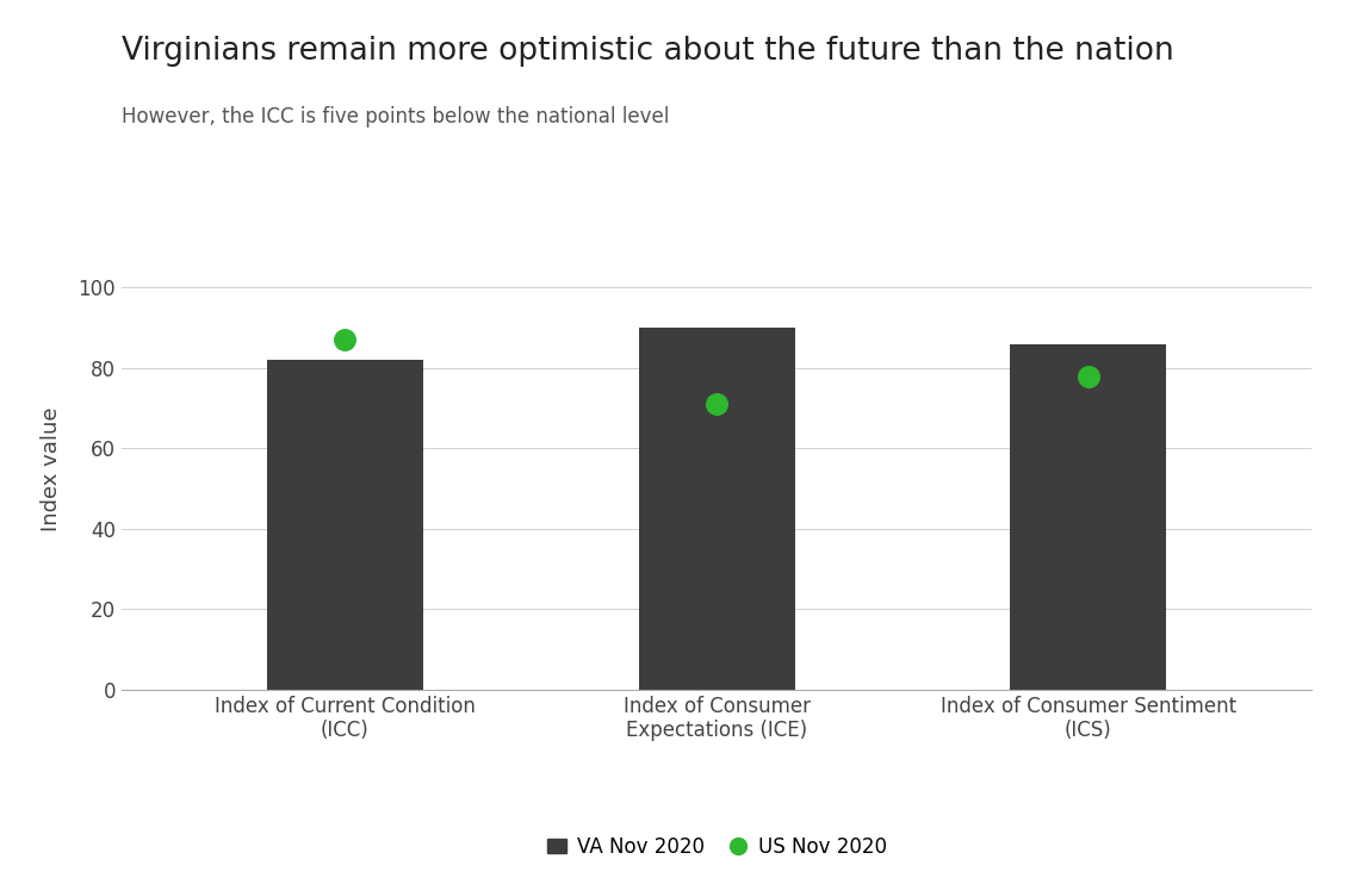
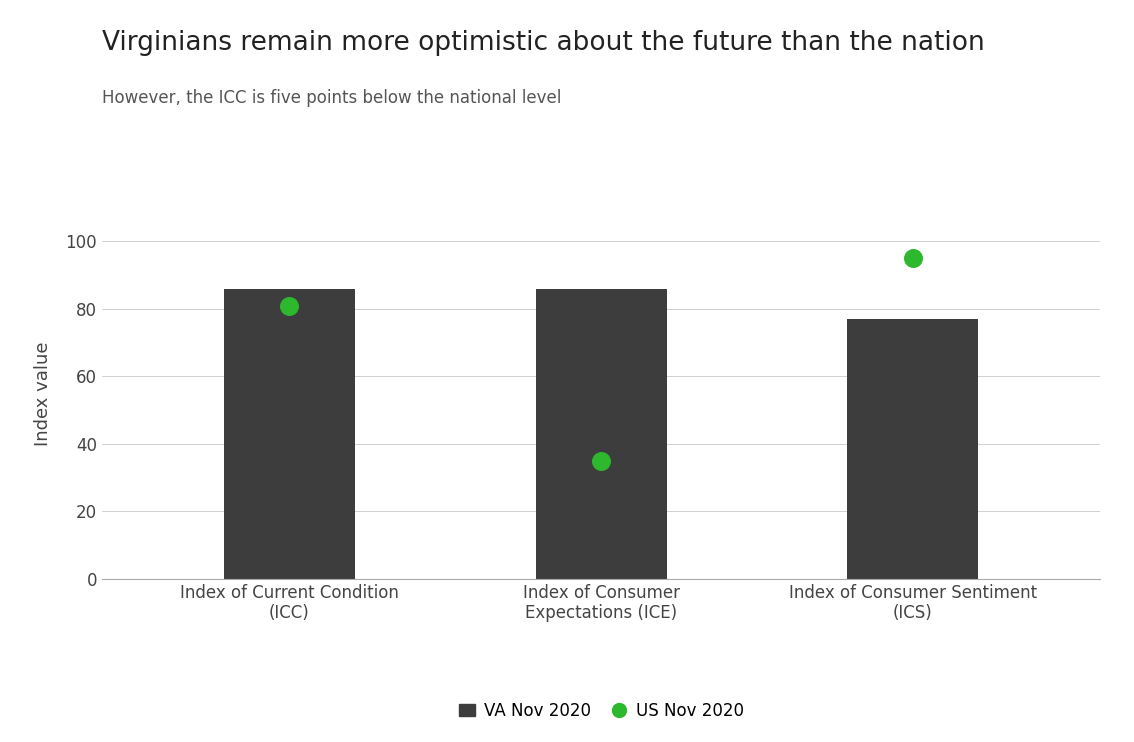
VA Nov 2020/Index of Current Condition (ICC): 82 -> 86
US Nov 2020/Index of Current Condition (ICC): 87 -> 81
VA Nov 2020/Index of Consumer Expectations (ICE): 90 -> 86
US Nov 2020/Index of Consumer Expectations (ICE): 71 -> 35
VA Nov 2020/Index of Consumer Sentiment (ICS): 86 -> 77
US Nov 2020/Index of Consumer Sentiment (ICS): 78 -> 95
